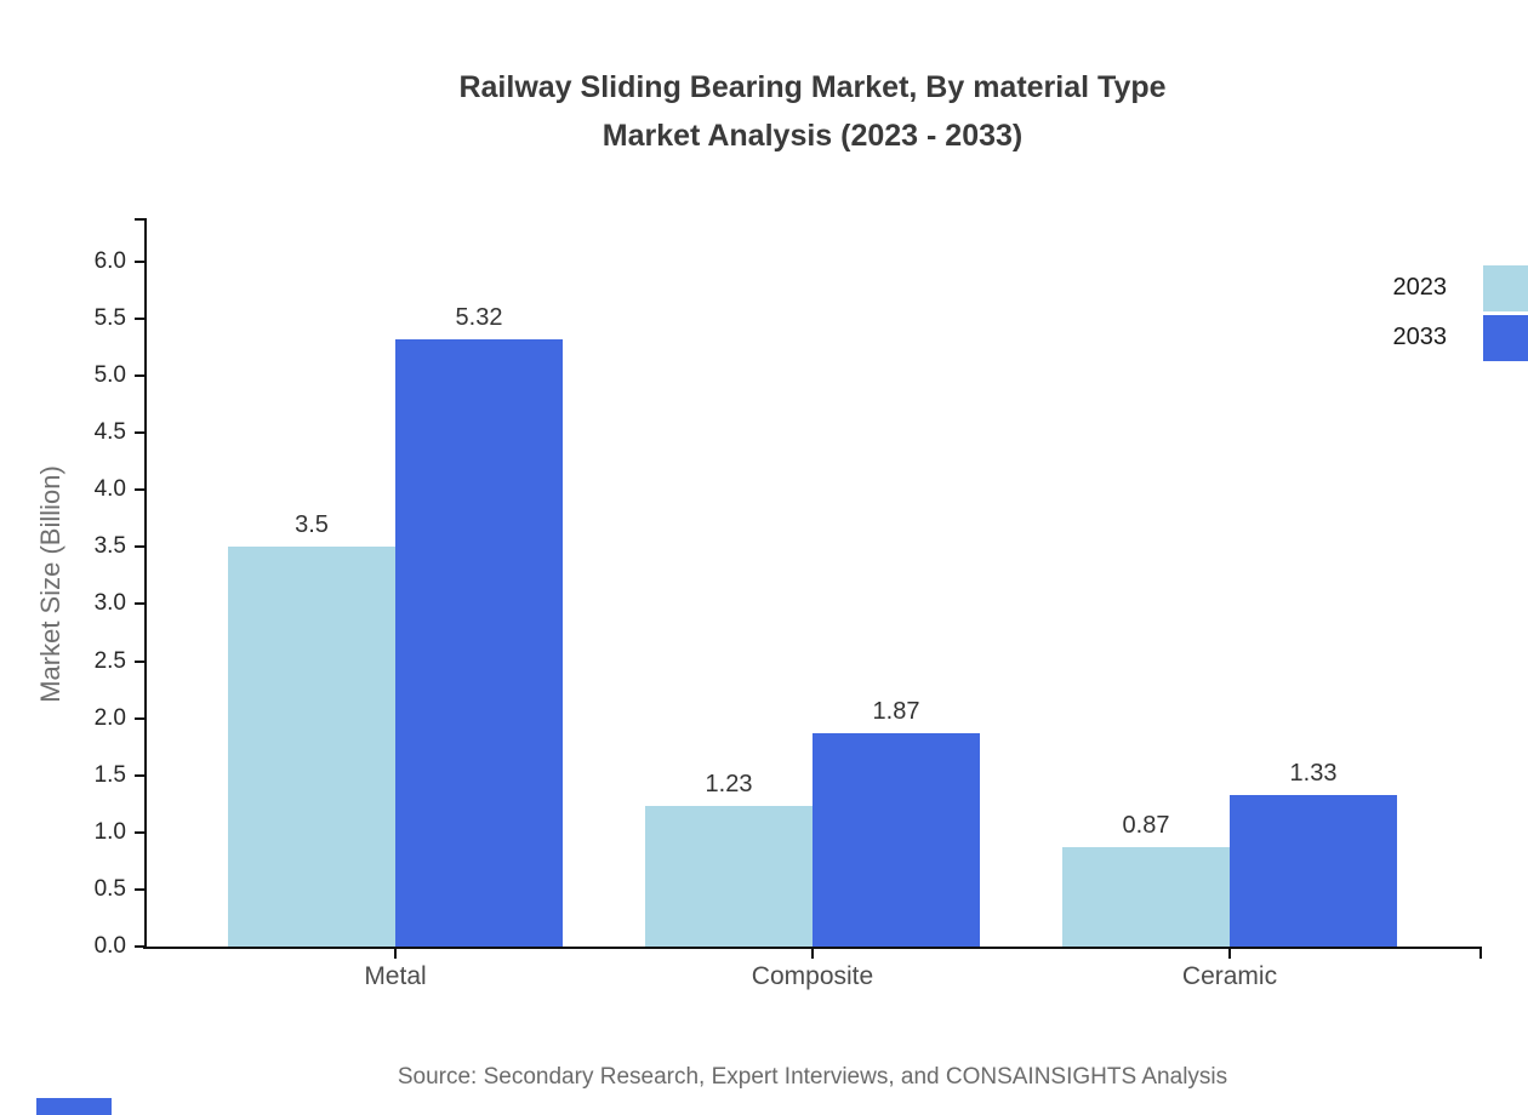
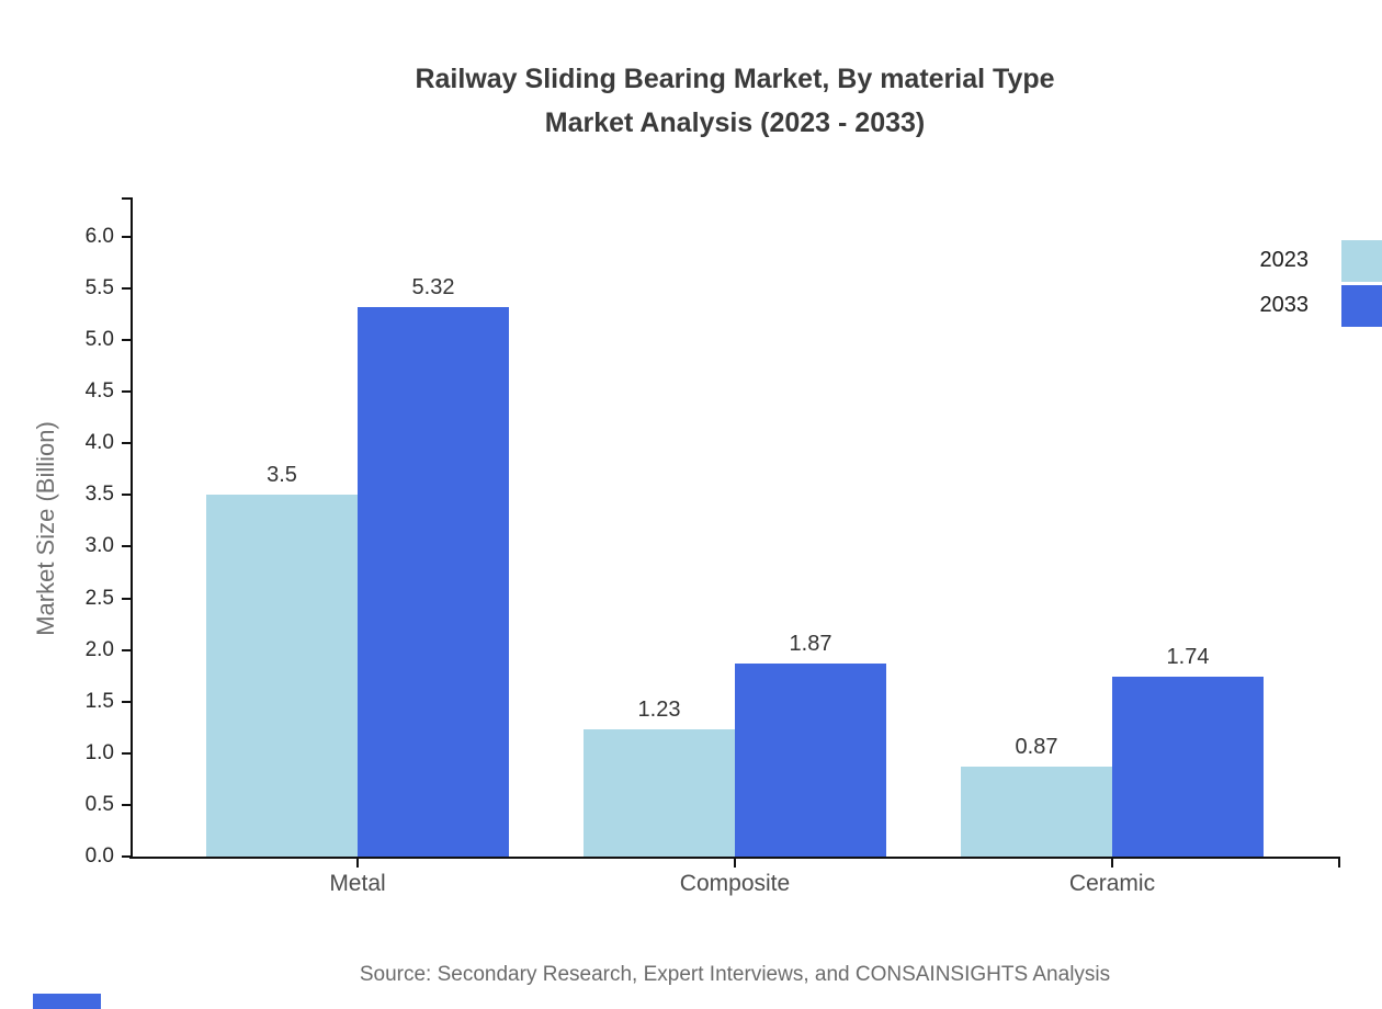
2033/Ceramic: 1.33 -> 1.74
